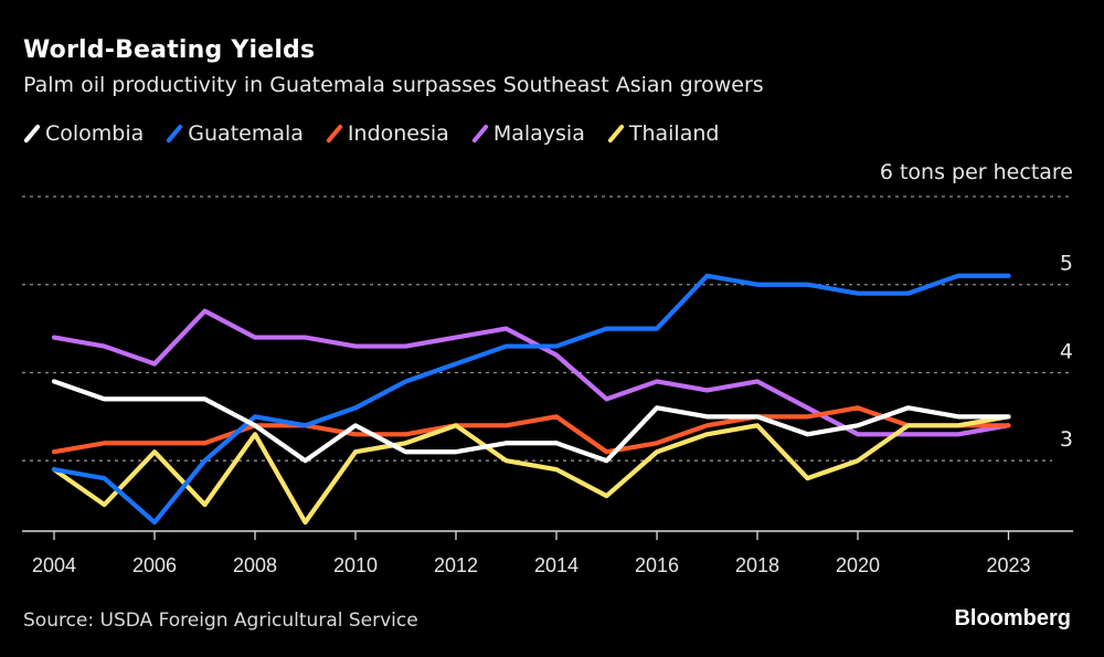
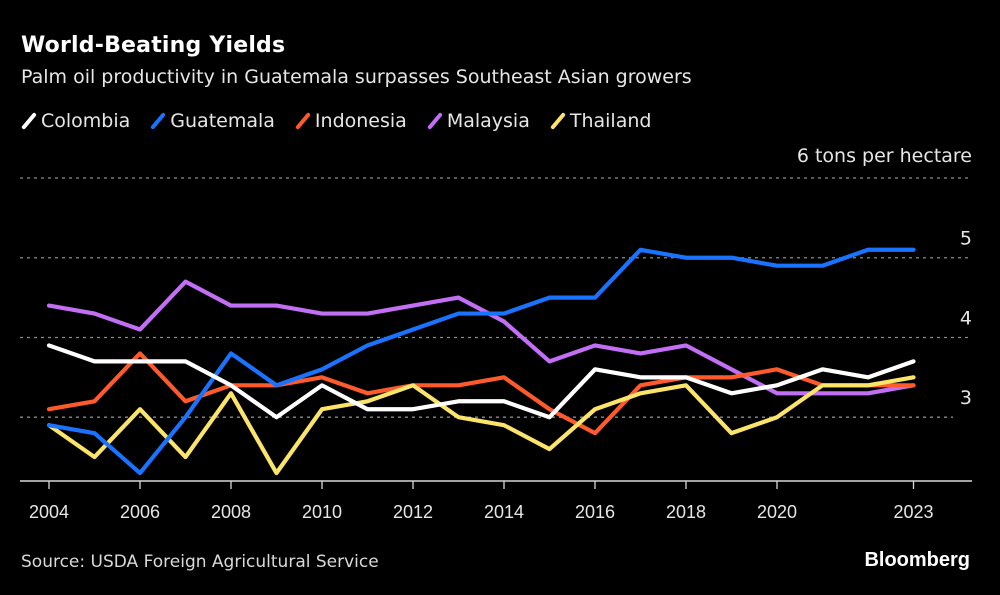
Indonesia/2006: 3.2 -> 3.8
Guatemala/2008: 3.5 -> 3.8
Indonesia/2010: 3.3 -> 3.5
Indonesia/2016: 3.2 -> 2.8
Colombia/2023: 3.5 -> 3.7
